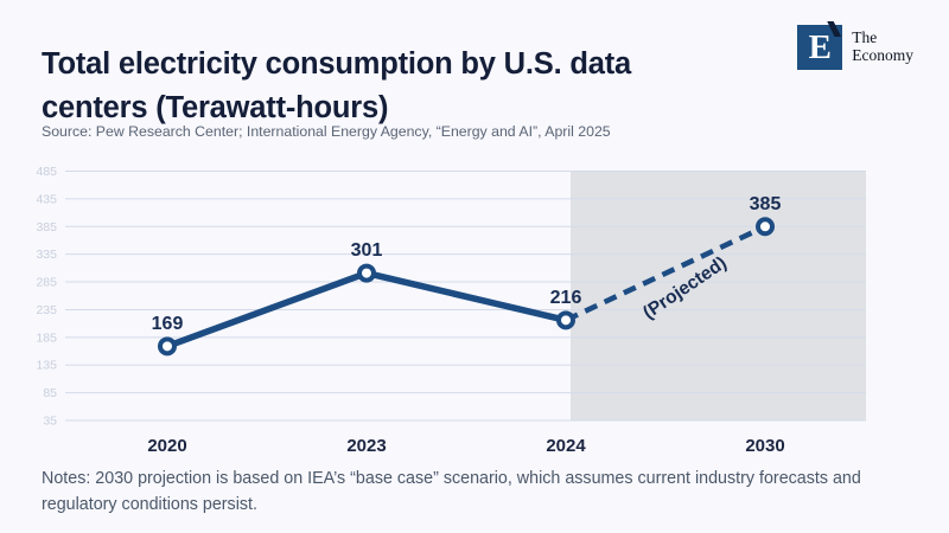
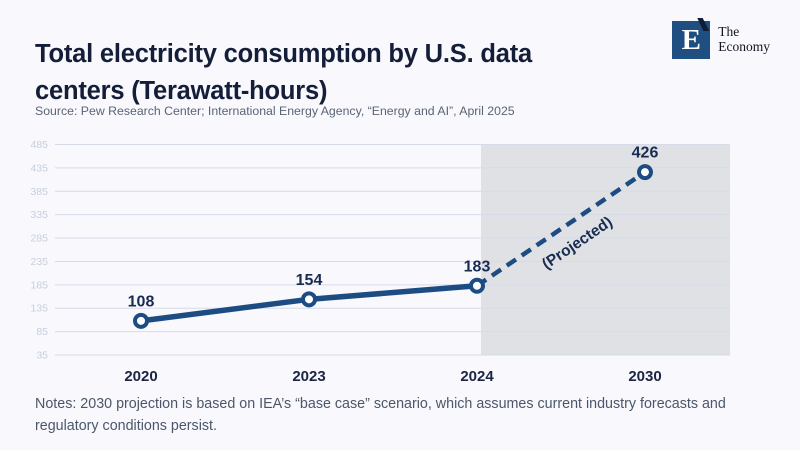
2020: 169 -> 108
2023: 301 -> 154
2024: 216 -> 183
2030: 385 -> 426
